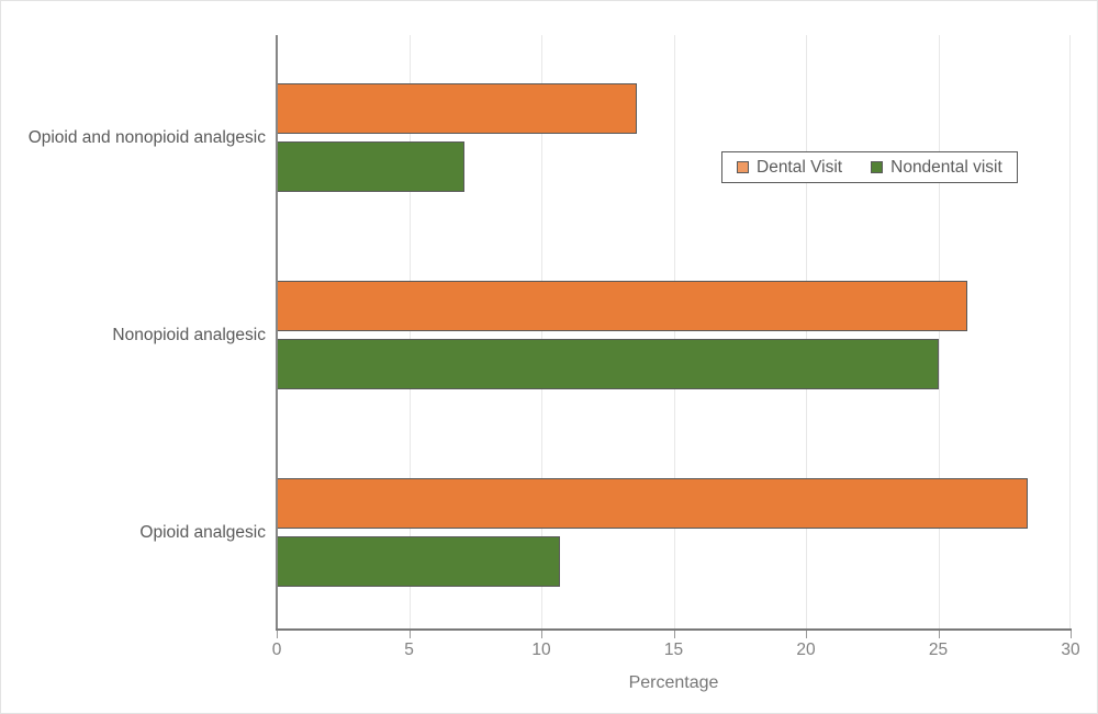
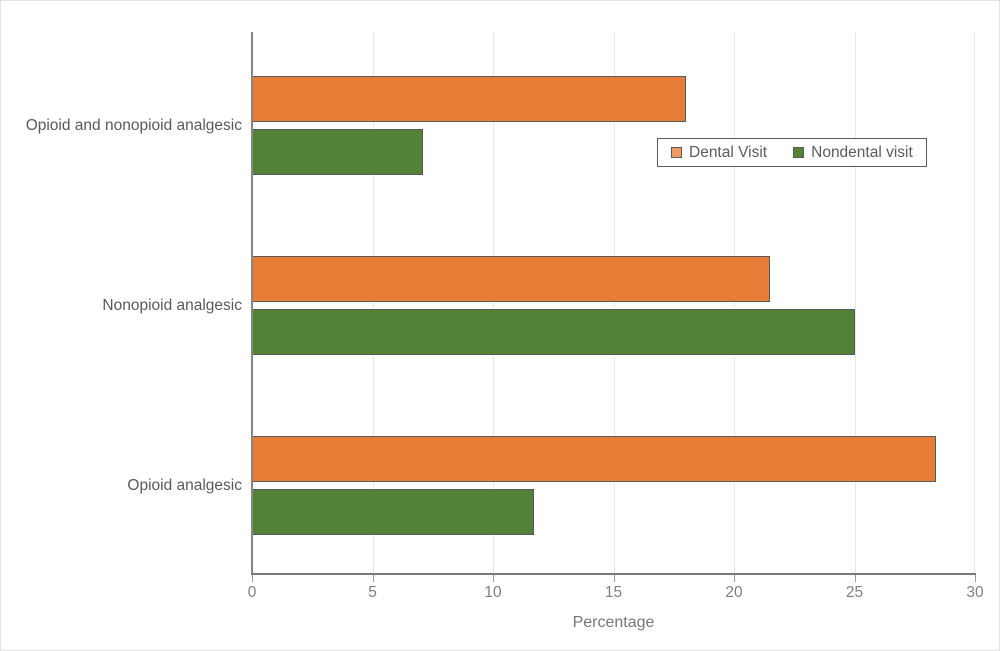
Dental Visit/Opioid and nonopioid analgesic: 13.6 -> 18.0
Dental Visit/Nonopioid analgesic: 26.1 -> 21.5
Nondental visit/Opioid analgesic: 10.7 -> 11.7
